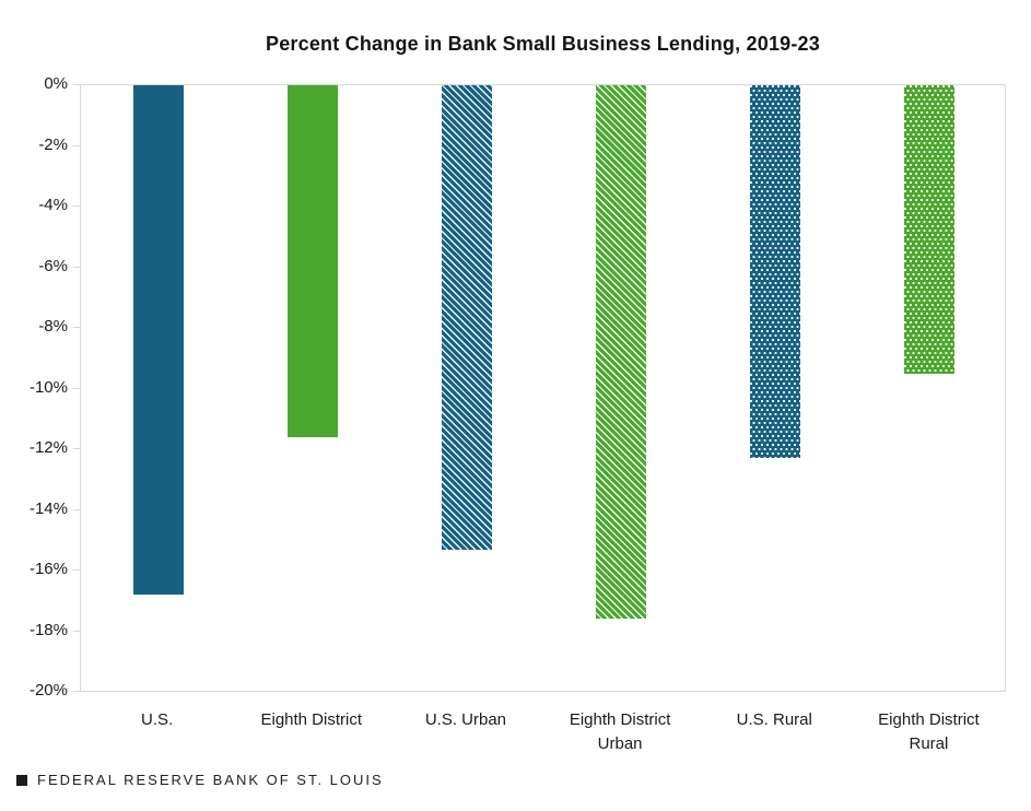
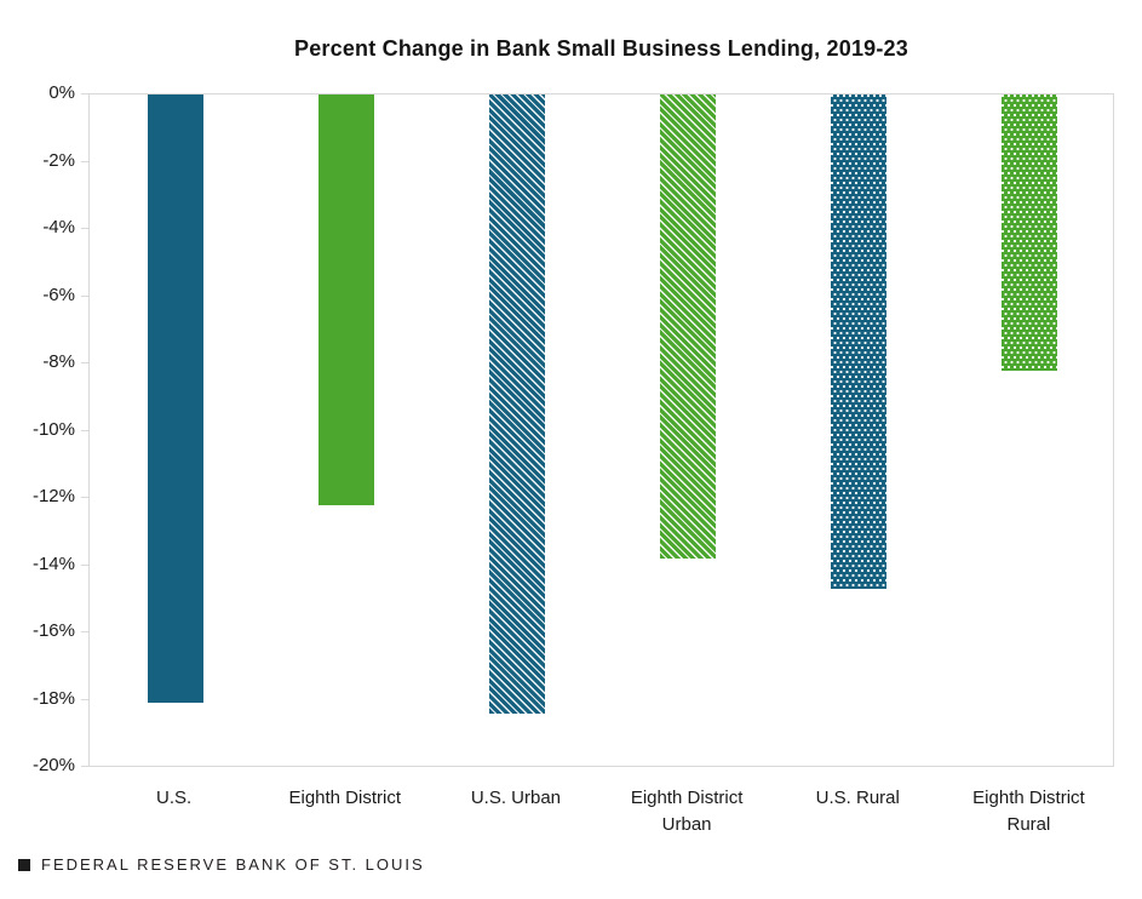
U.S.: -16.8% -> -18.1%
Eighth District: -11.6% -> -12.2%
U.S. Urban: -15.3% -> -18.4%
Eighth District Urban: -17.6% -> -13.8%
U.S. Rural: -12.3% -> -14.7%
Eighth District Rural: -9.5% -> -8.2%
